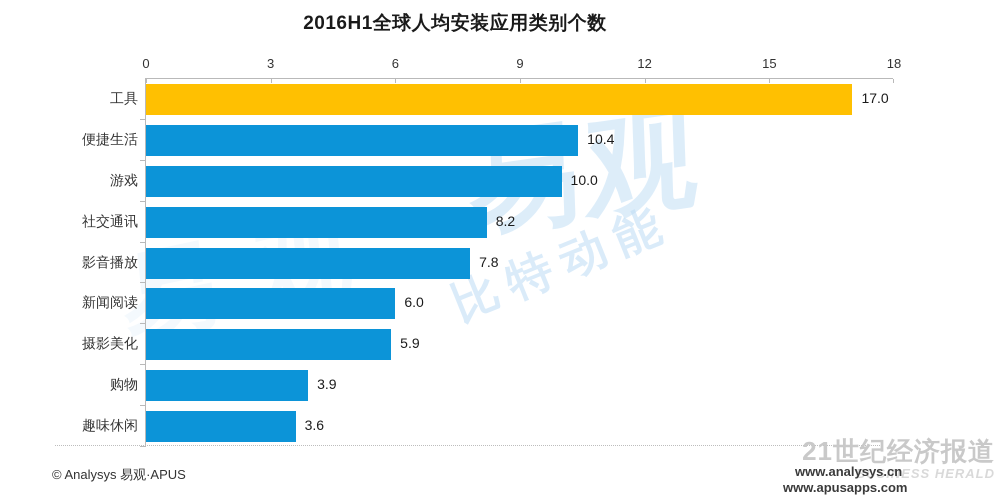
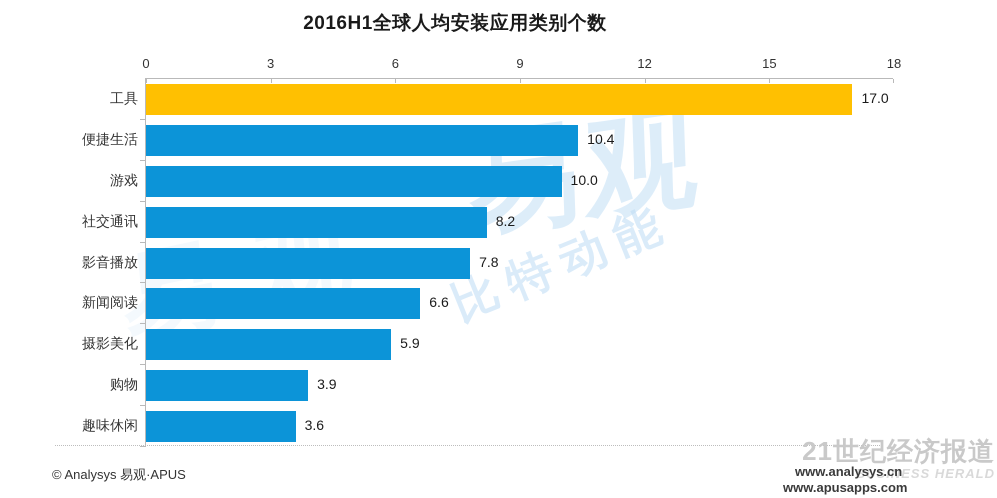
新闻阅读: 6.0 -> 6.6
